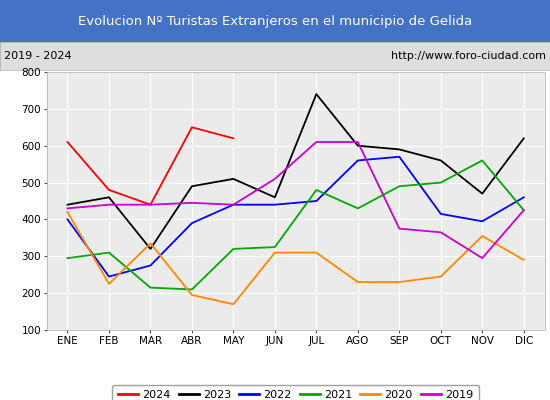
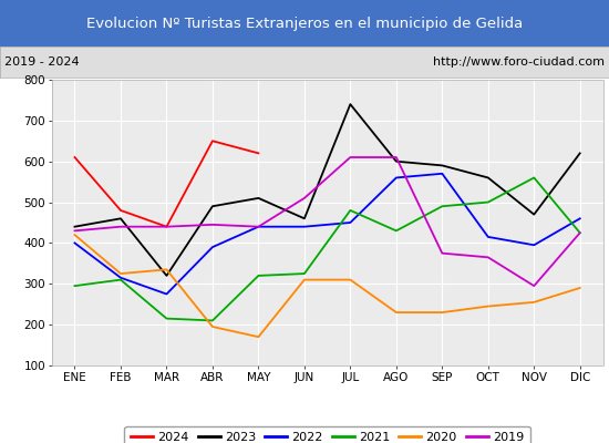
2022/FEB: 245 -> 315
2020/FEB: 225 -> 325
2020/NOV: 355 -> 255
